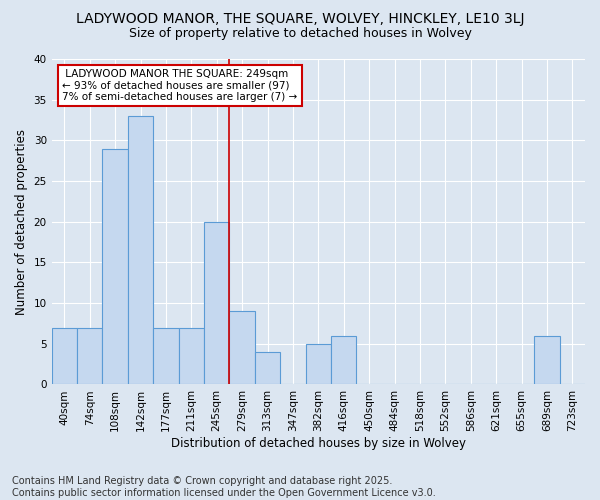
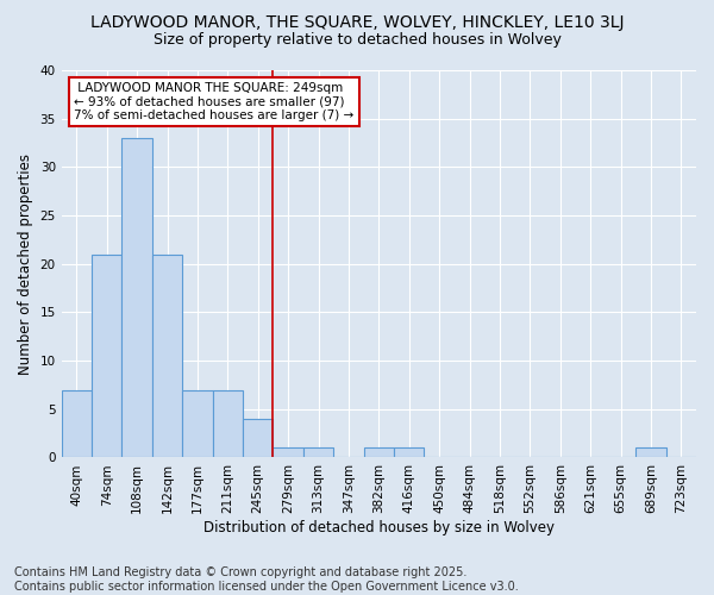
74sqm: 7 -> 21
108sqm: 29 -> 33
142sqm: 33 -> 21
245sqm: 20 -> 4
279sqm: 9 -> 1
313sqm: 4 -> 1
382sqm: 5 -> 1
416sqm: 6 -> 1
689sqm: 6 -> 1
